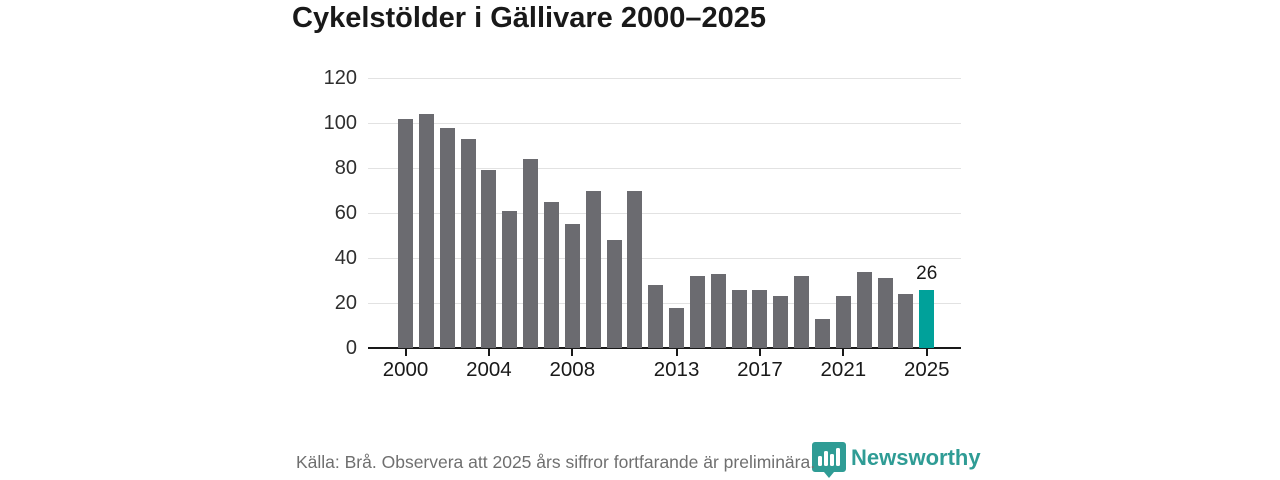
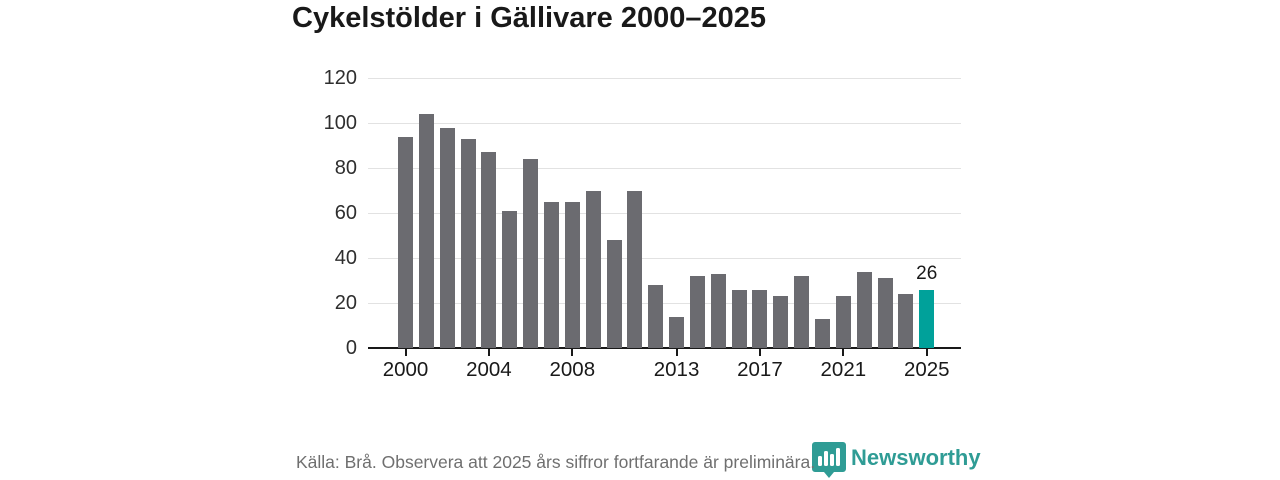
2000: 102 -> 94
2004: 79 -> 87
2008: 55 -> 65
2013: 18 -> 14
